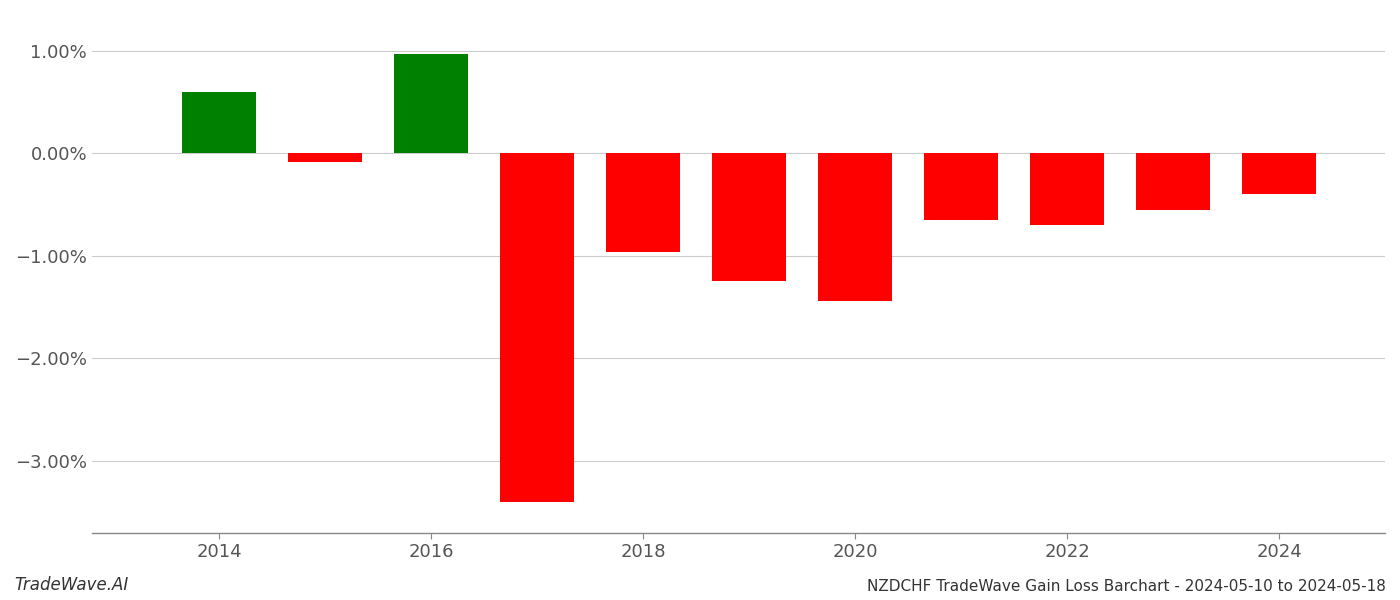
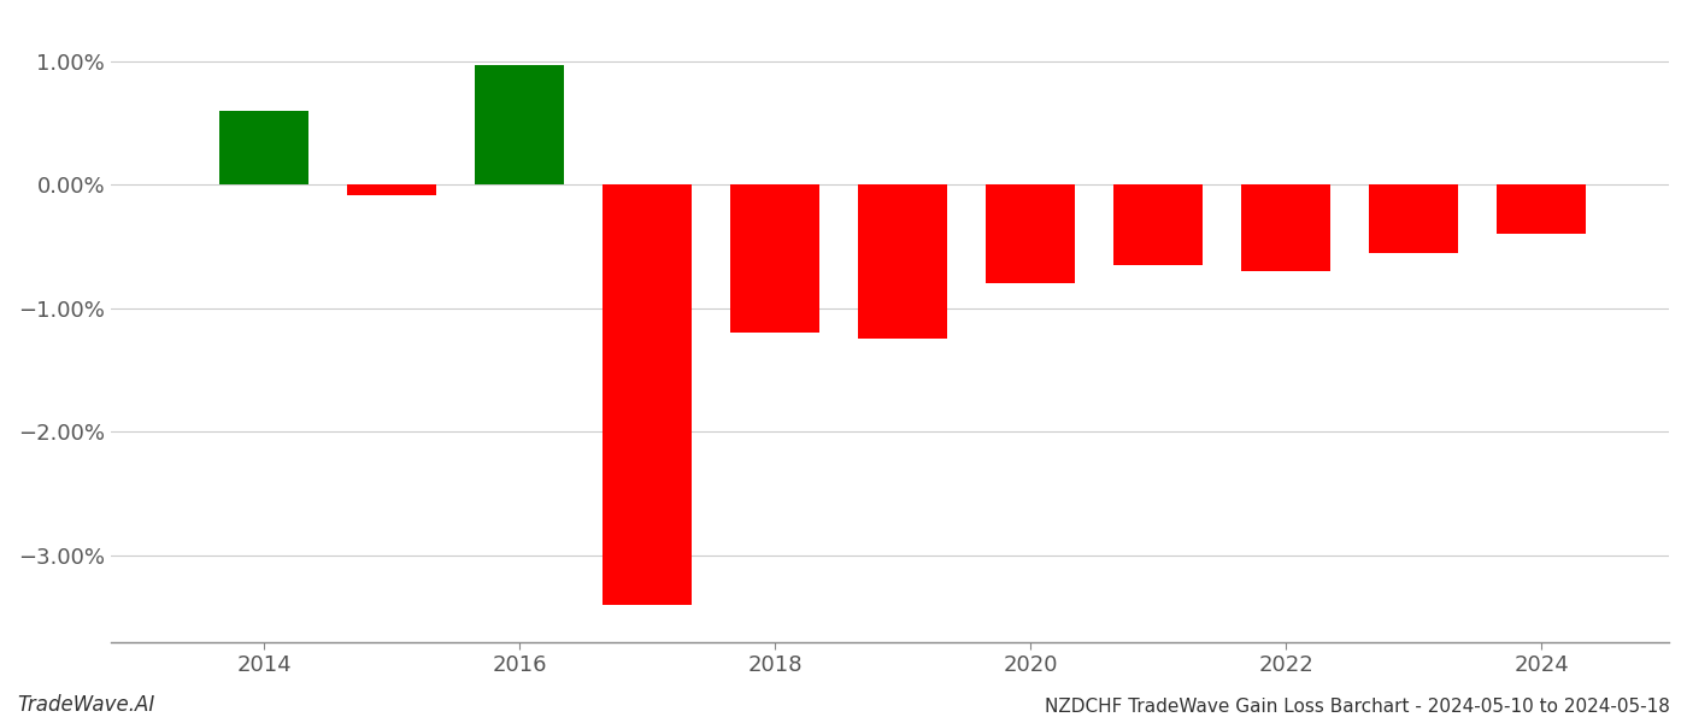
2018: -0.96% -> -1.20%
2020: -1.44% -> -0.80%
